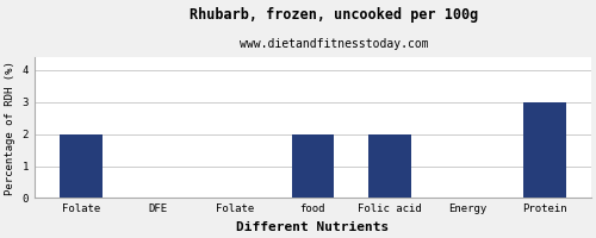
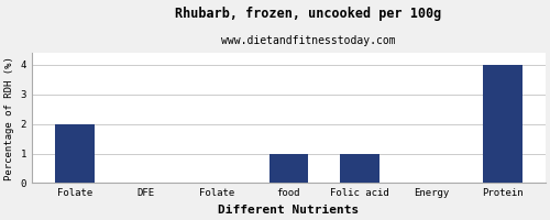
food: 2 -> 1
Folic acid: 2 -> 1
Protein: 3 -> 4
